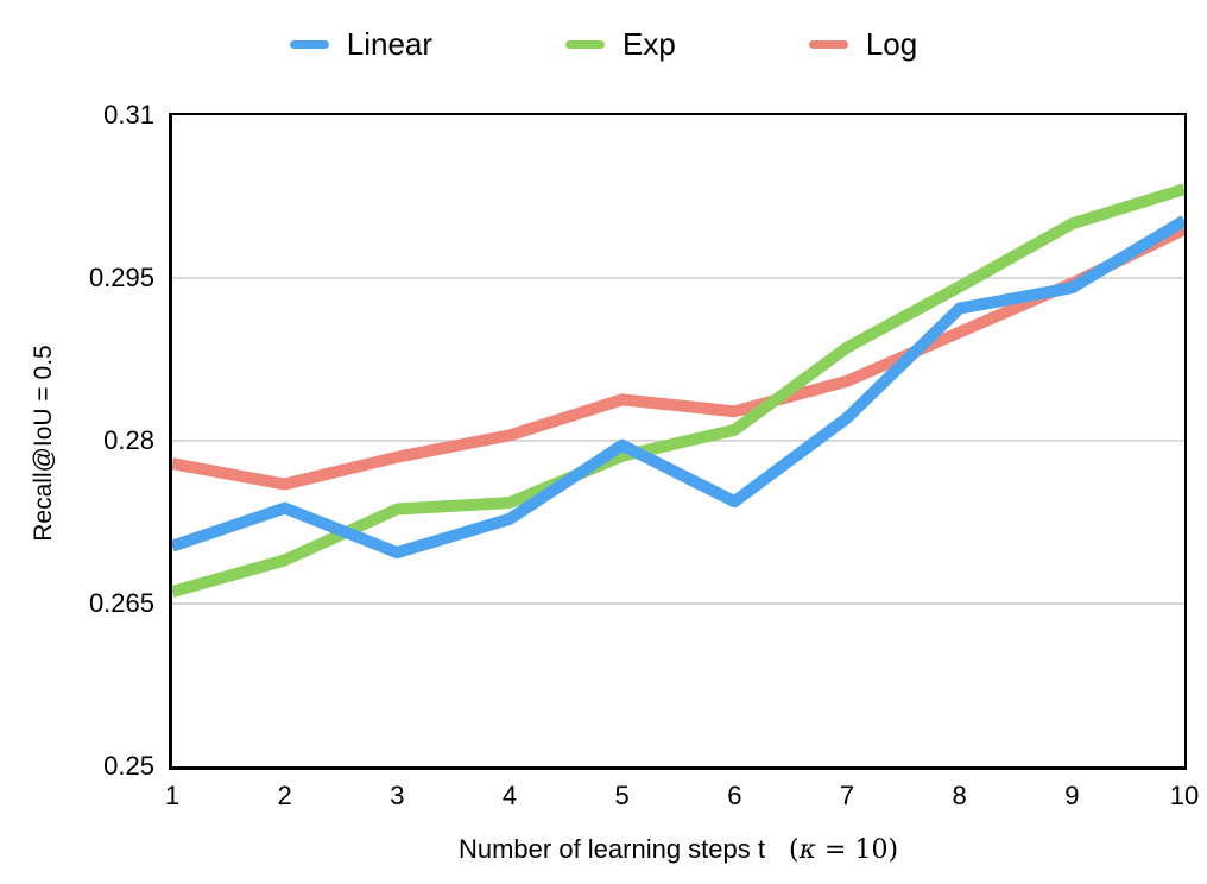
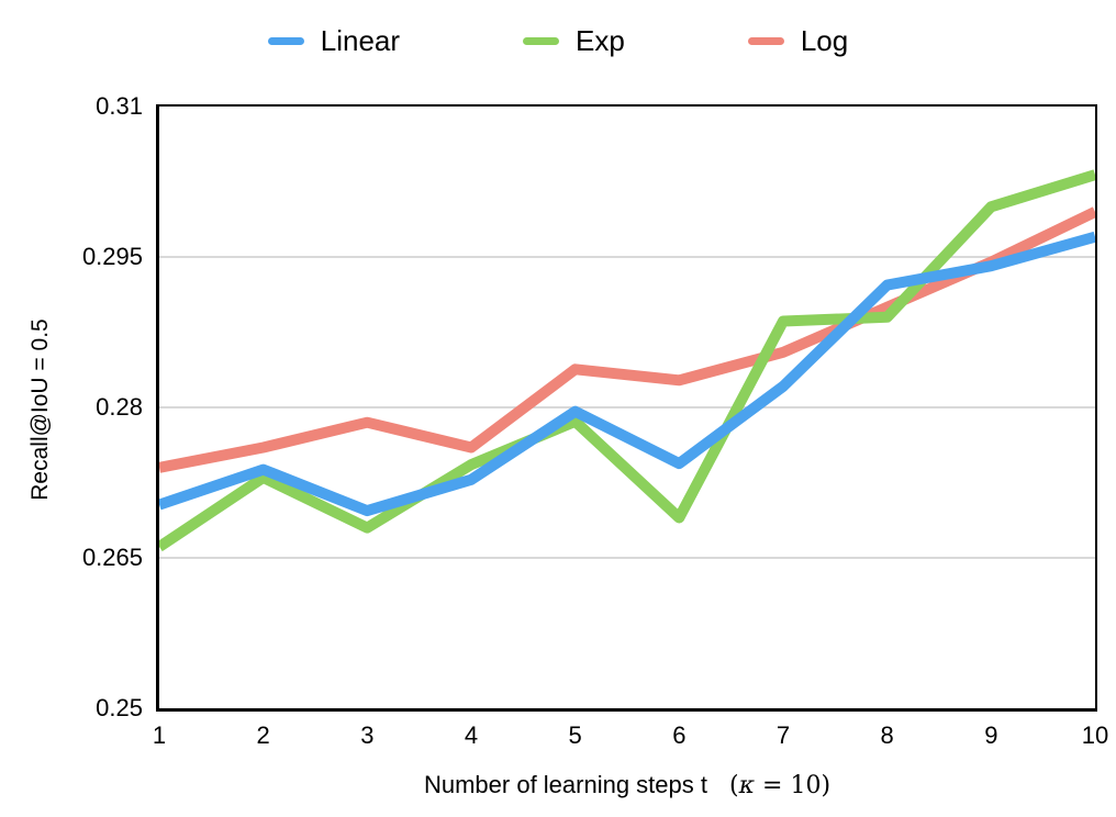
Log/1: 0.278 -> 0.274
Exp/2: 0.269 -> 0.273
Exp/3: 0.274 -> 0.268
Log/4: 0.281 -> 0.276
Exp/6: 0.281 -> 0.269
Exp/8: 0.294 -> 0.289
Linear/10: 0.300 -> 0.297
